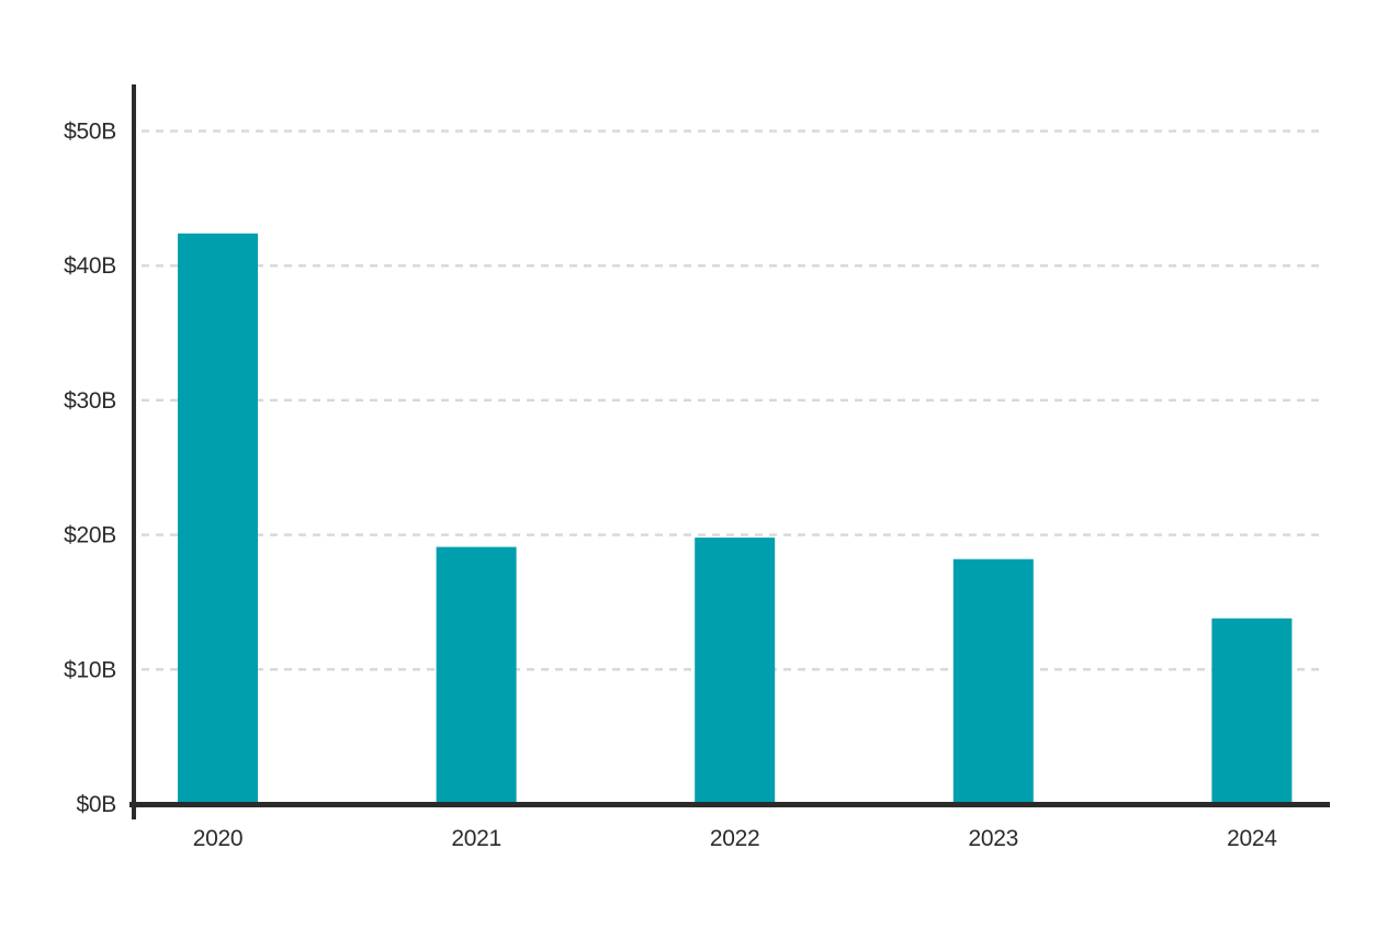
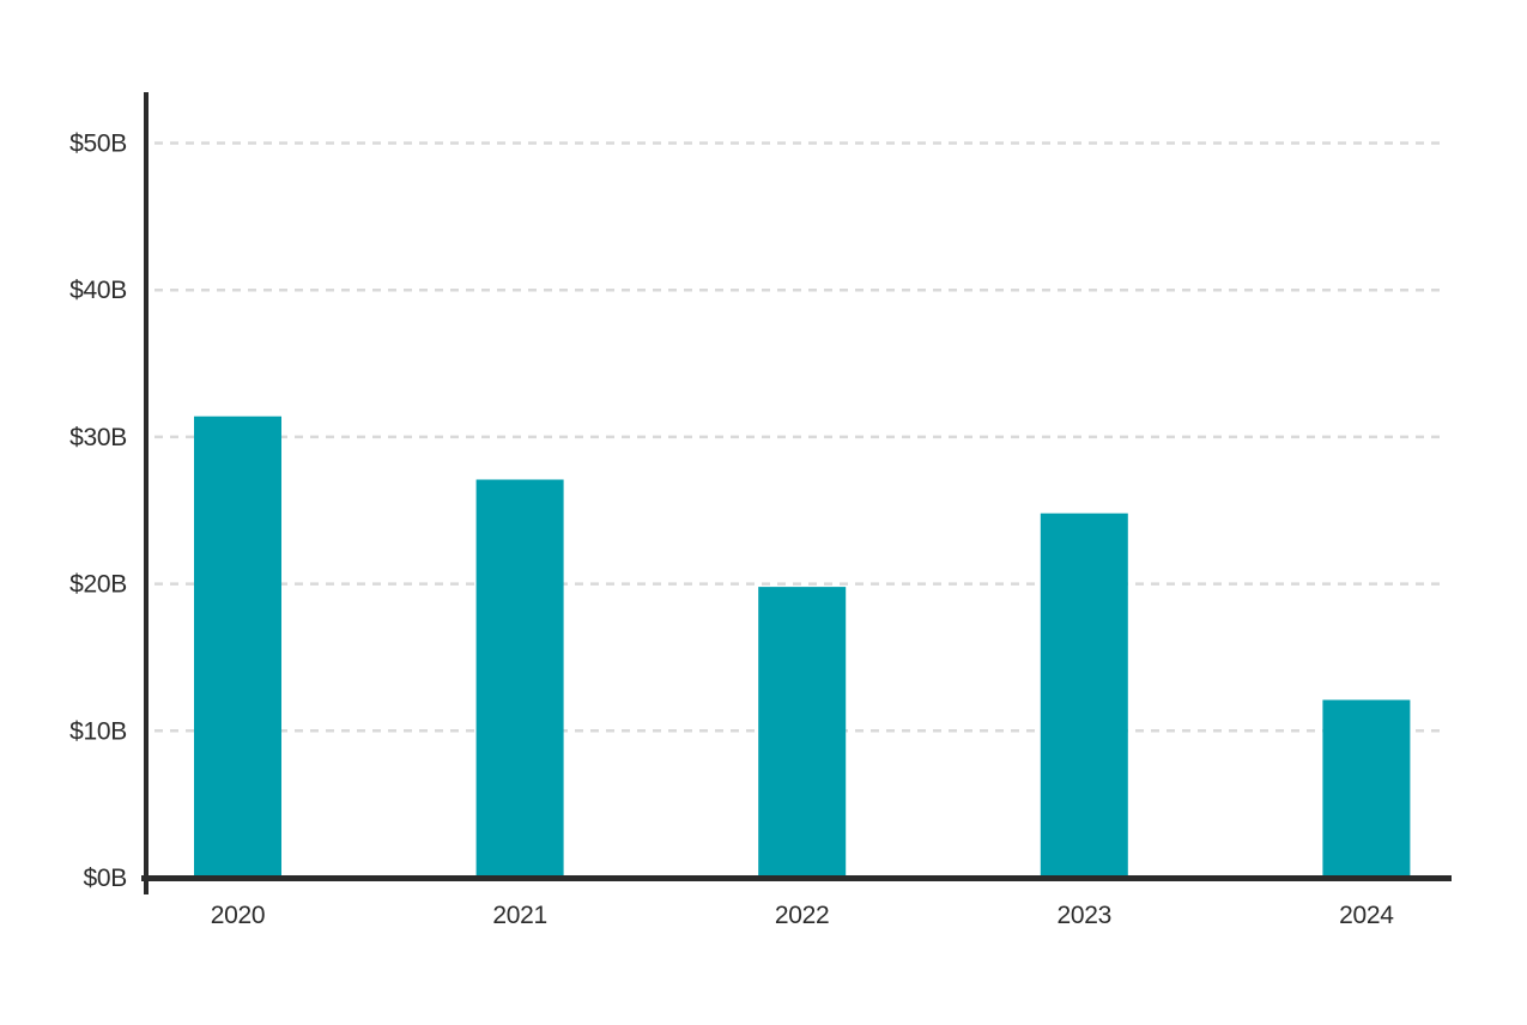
2020: $42.4B -> $31.4B
2021: $19.1B -> $27.1B
2023: $18.2B -> $24.8B
2024: $13.8B -> $12.1B
